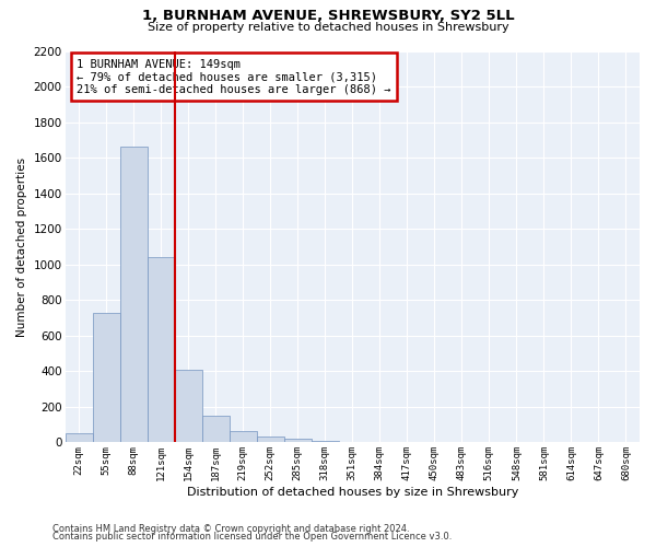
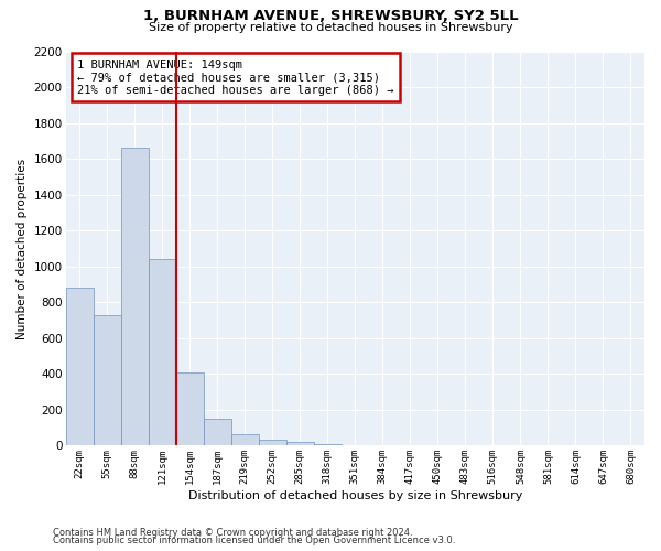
22sqm: 50 -> 880
